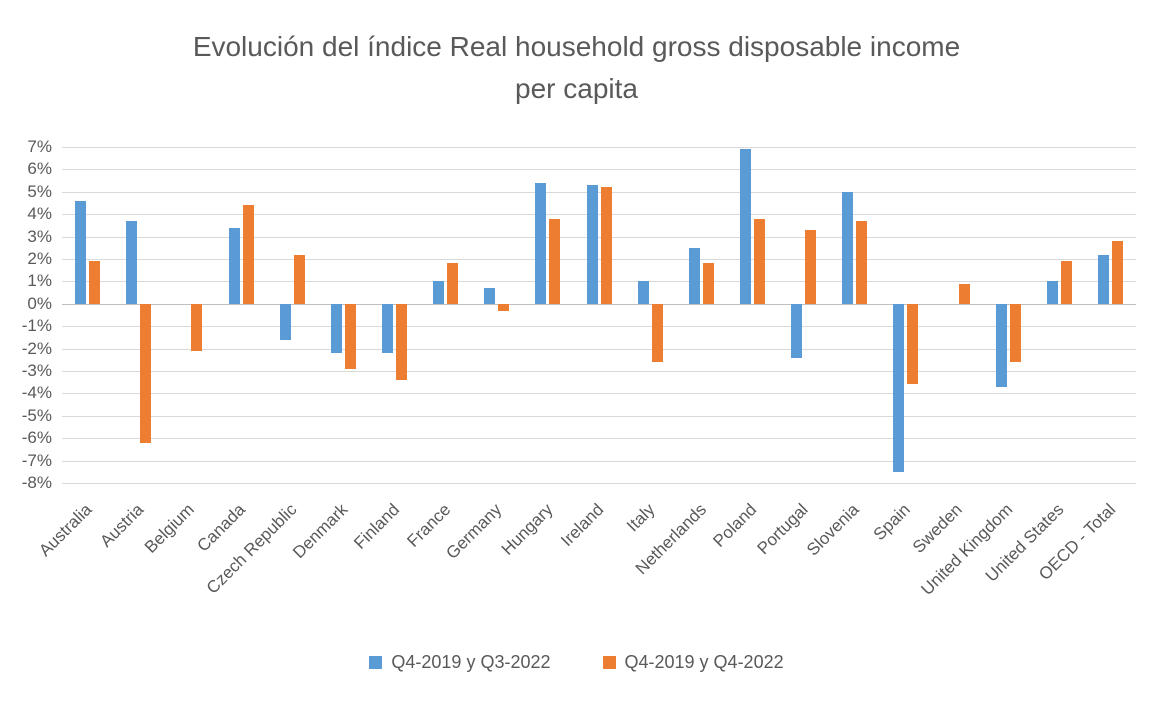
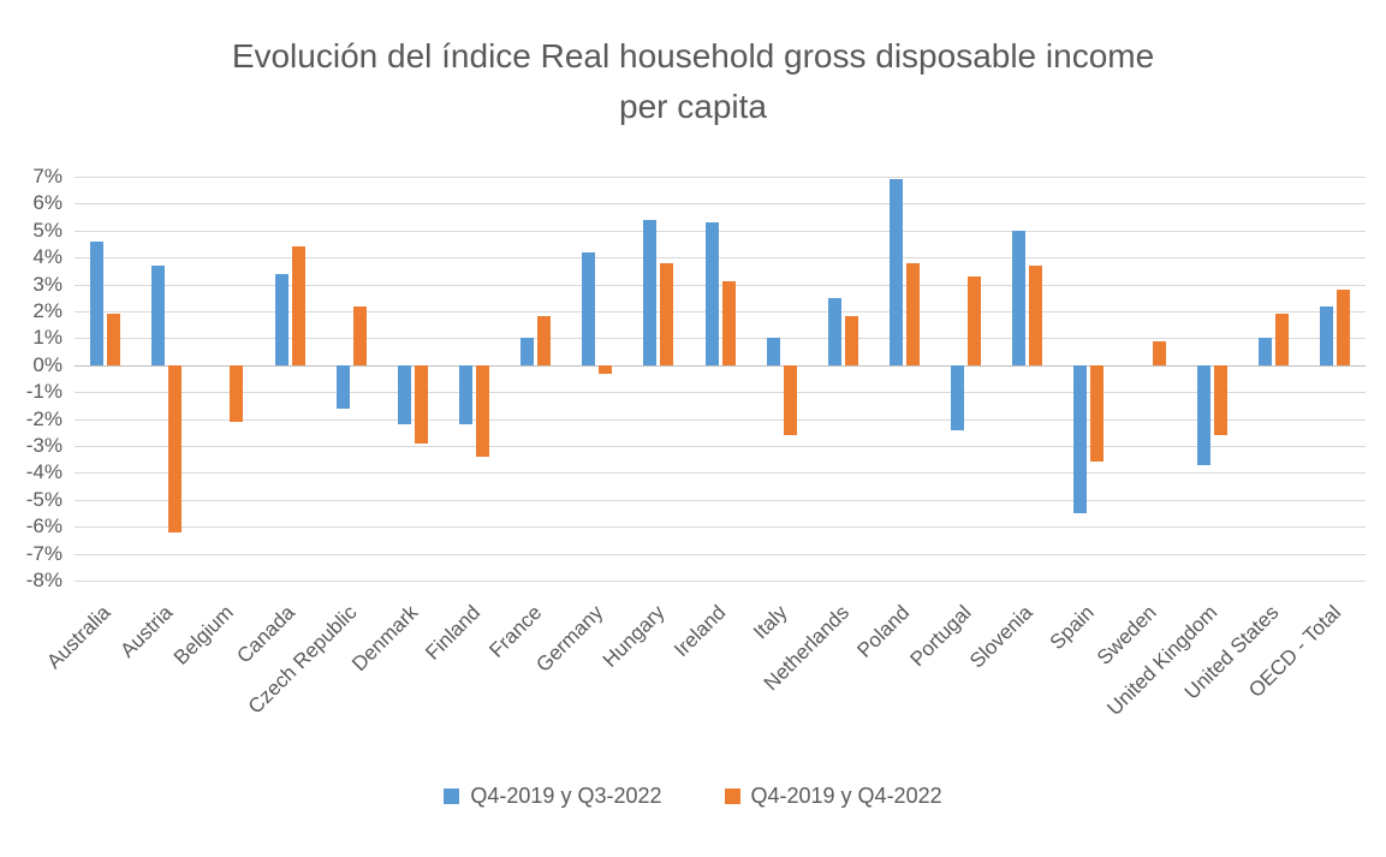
Q4-2019 y Q3-2022/Germany: 0.7% -> 4.2%
Q4-2019 y Q4-2022/Ireland: 5.2% -> 3.1%
Q4-2019 y Q3-2022/Spain: -7.5% -> -5.5%
